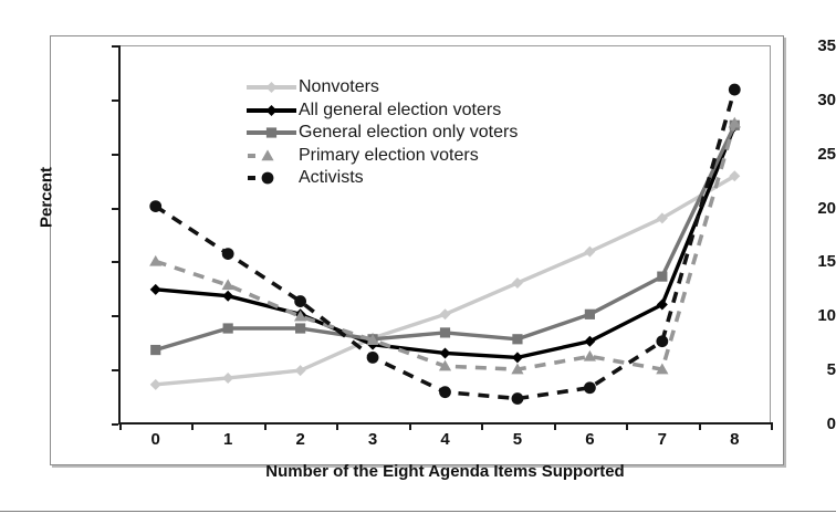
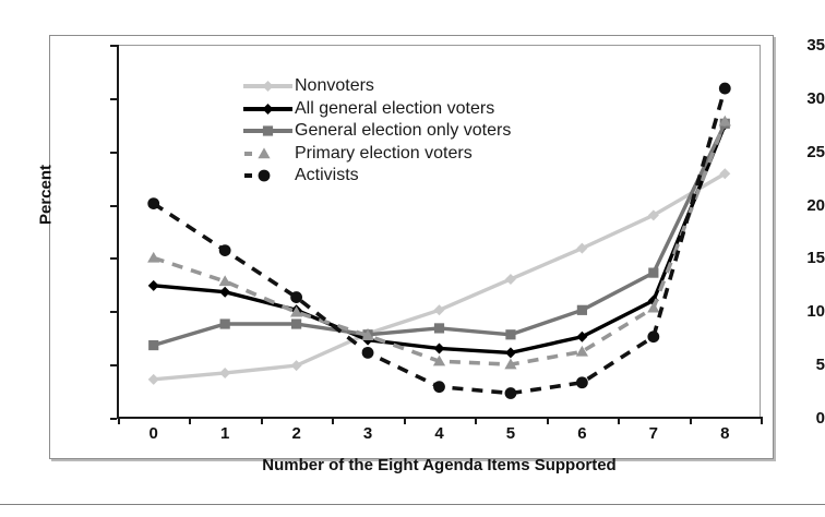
Primary election voters/7: 5 -> 10
